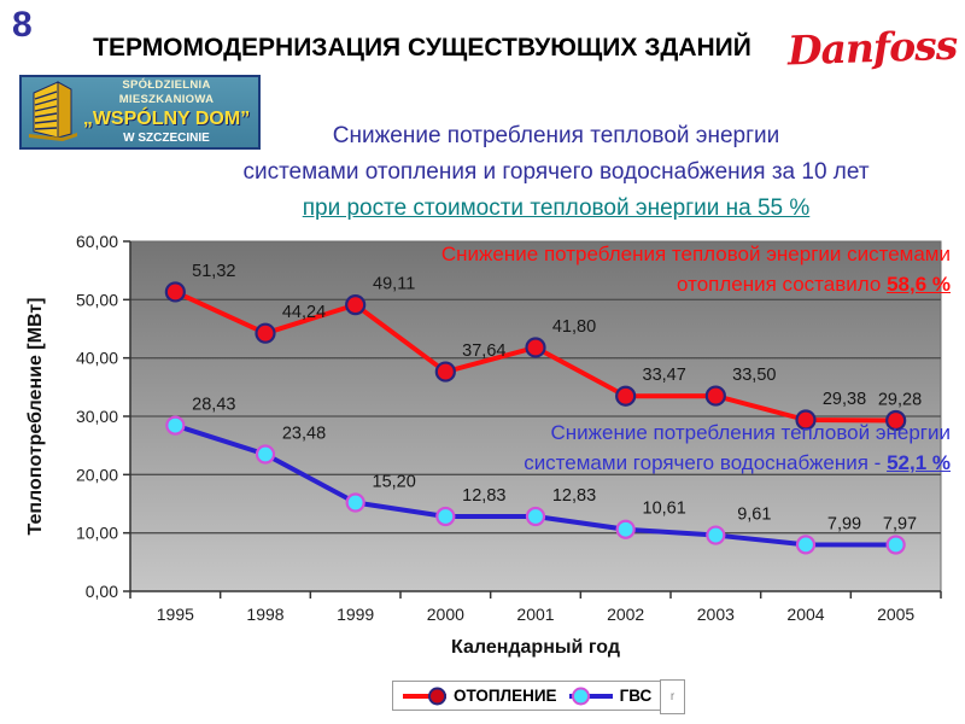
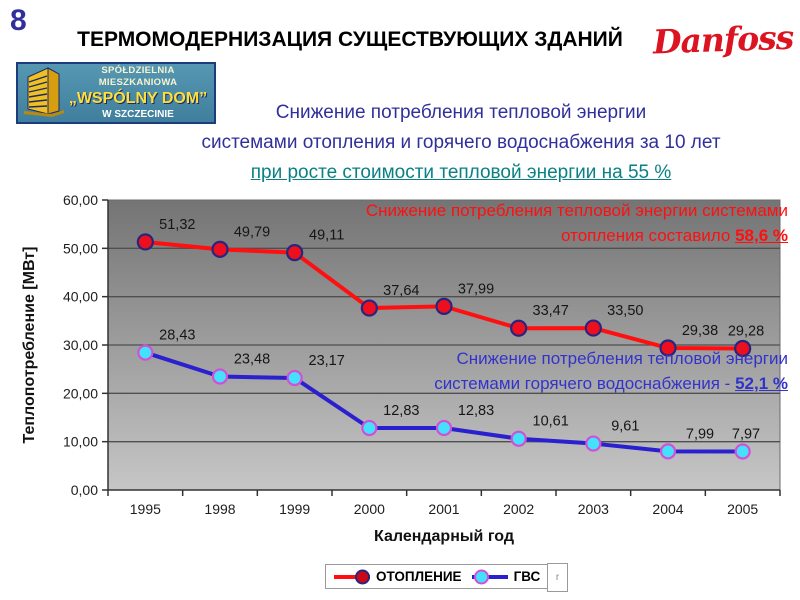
ОТОПЛЕНИЕ/1998: 44,24 -> 49,79
ГВС/1999: 15,20 -> 23,17
ОТОПЛЕНИЕ/2001: 41,80 -> 37,99
